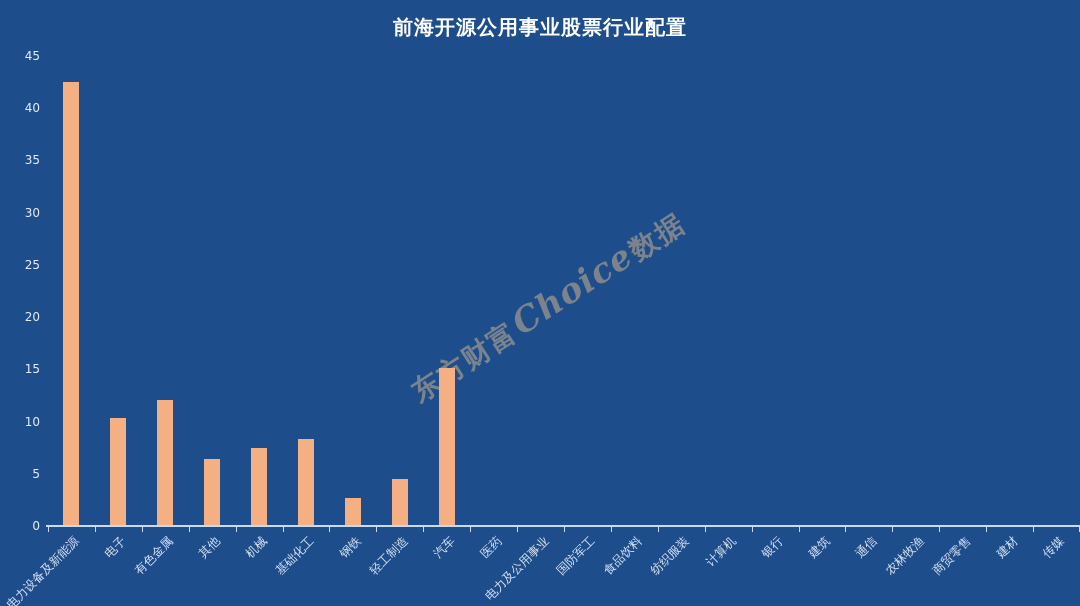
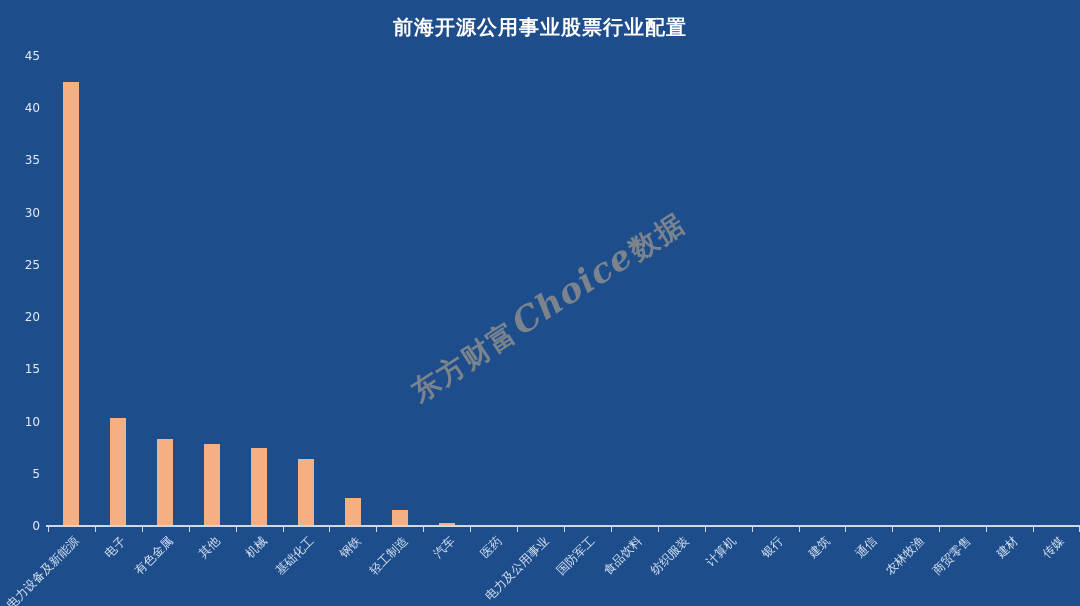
有色金属: 12.1 -> 8.3
其他: 6.4 -> 7.9
基础化工: 8.3 -> 6.4
轻工制造: 4.5 -> 1.5
汽车: 15.1 -> 0.3
